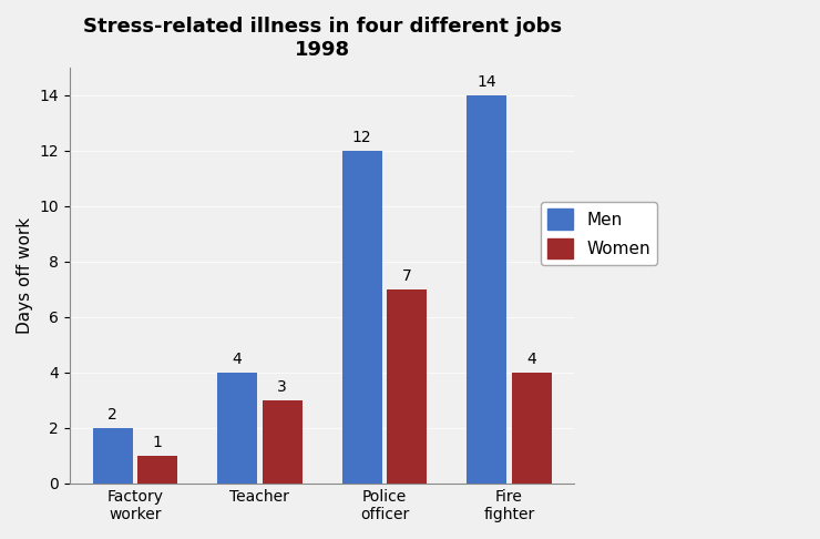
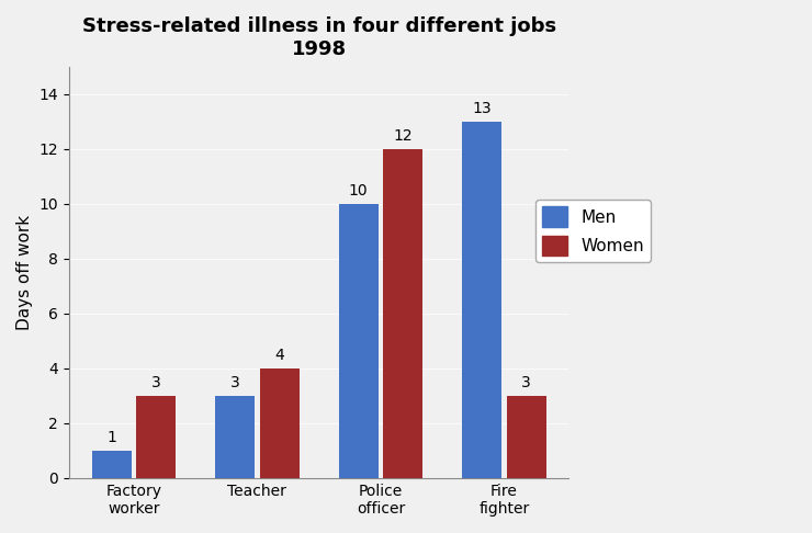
Men/Factory worker: 2 -> 1
Women/Factory worker: 1 -> 3
Men/Teacher: 4 -> 3
Women/Teacher: 3 -> 4
Men/Police officer: 12 -> 10
Women/Police officer: 7 -> 12
Men/Fire fighter: 14 -> 13
Women/Fire fighter: 4 -> 3
